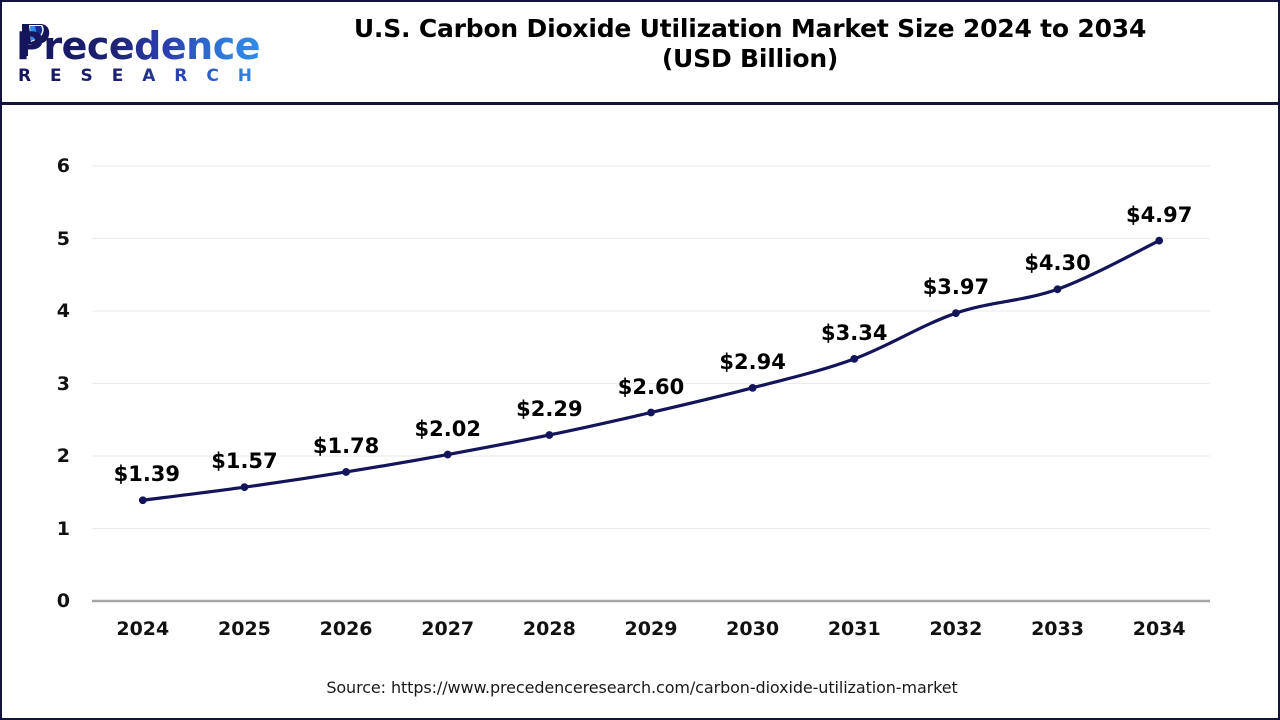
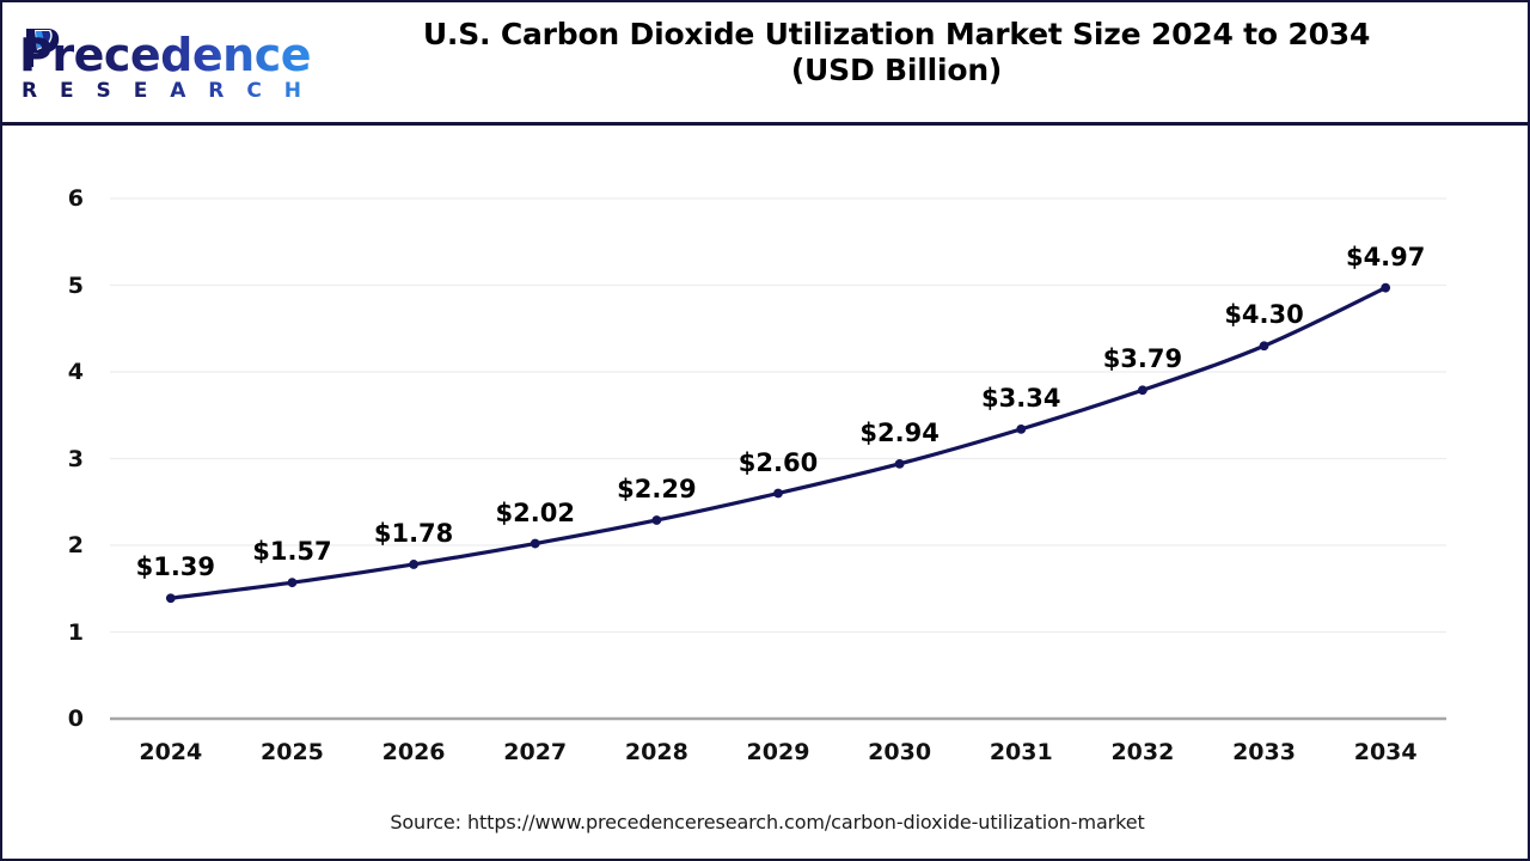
2032: $3.97 -> $3.79
